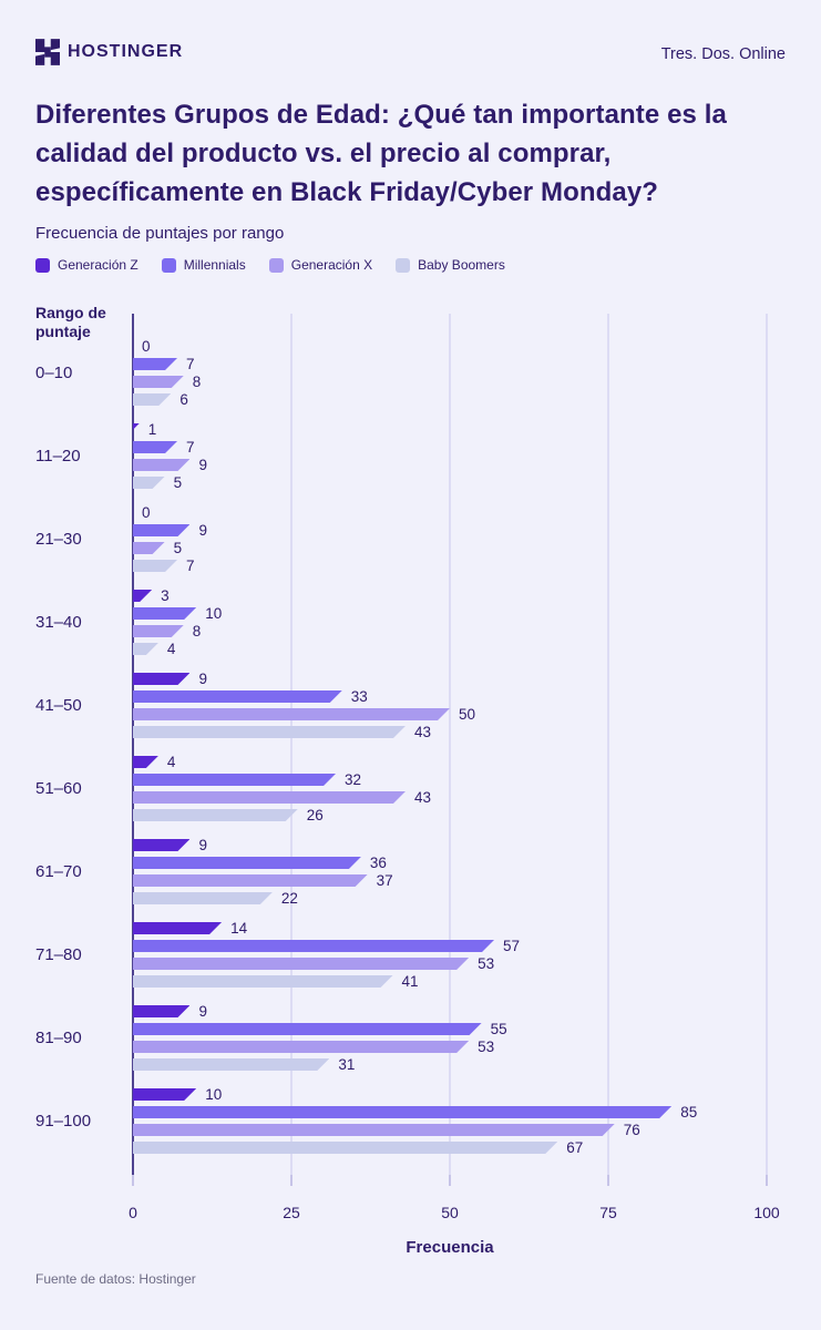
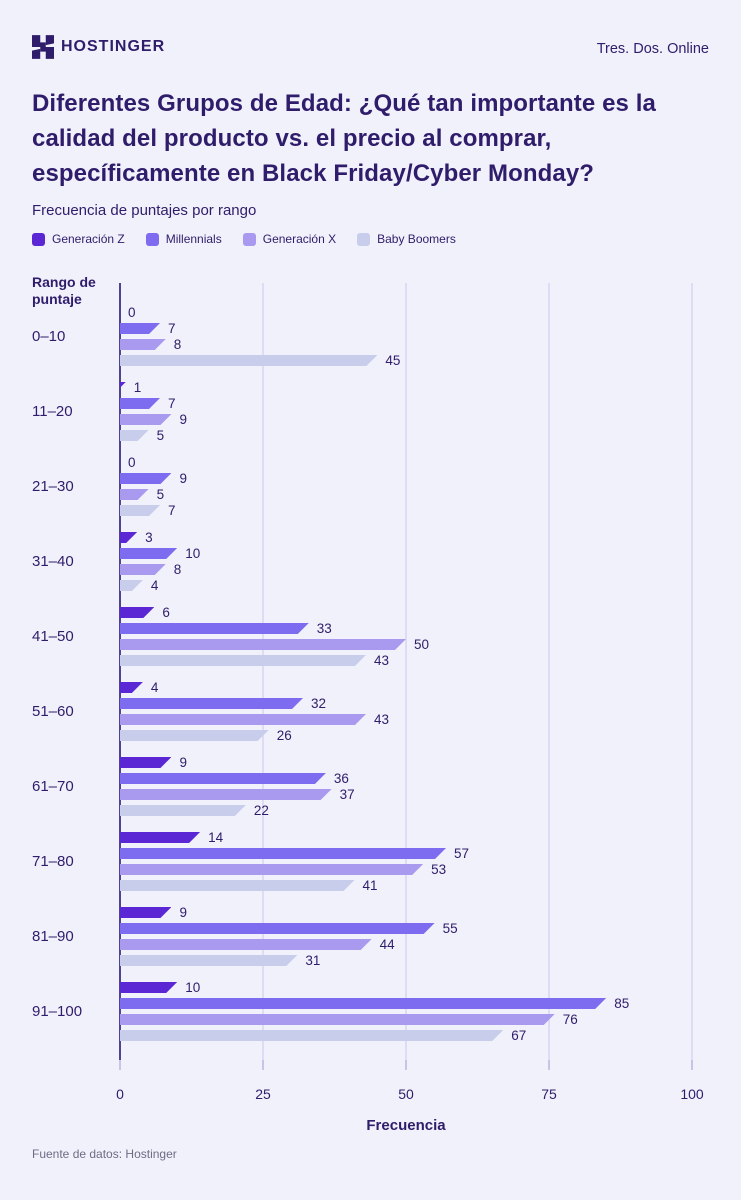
Baby Boomers/0–10: 6 -> 45
Generación Z/41–50: 9 -> 6
Generación X/81–90: 53 -> 44
